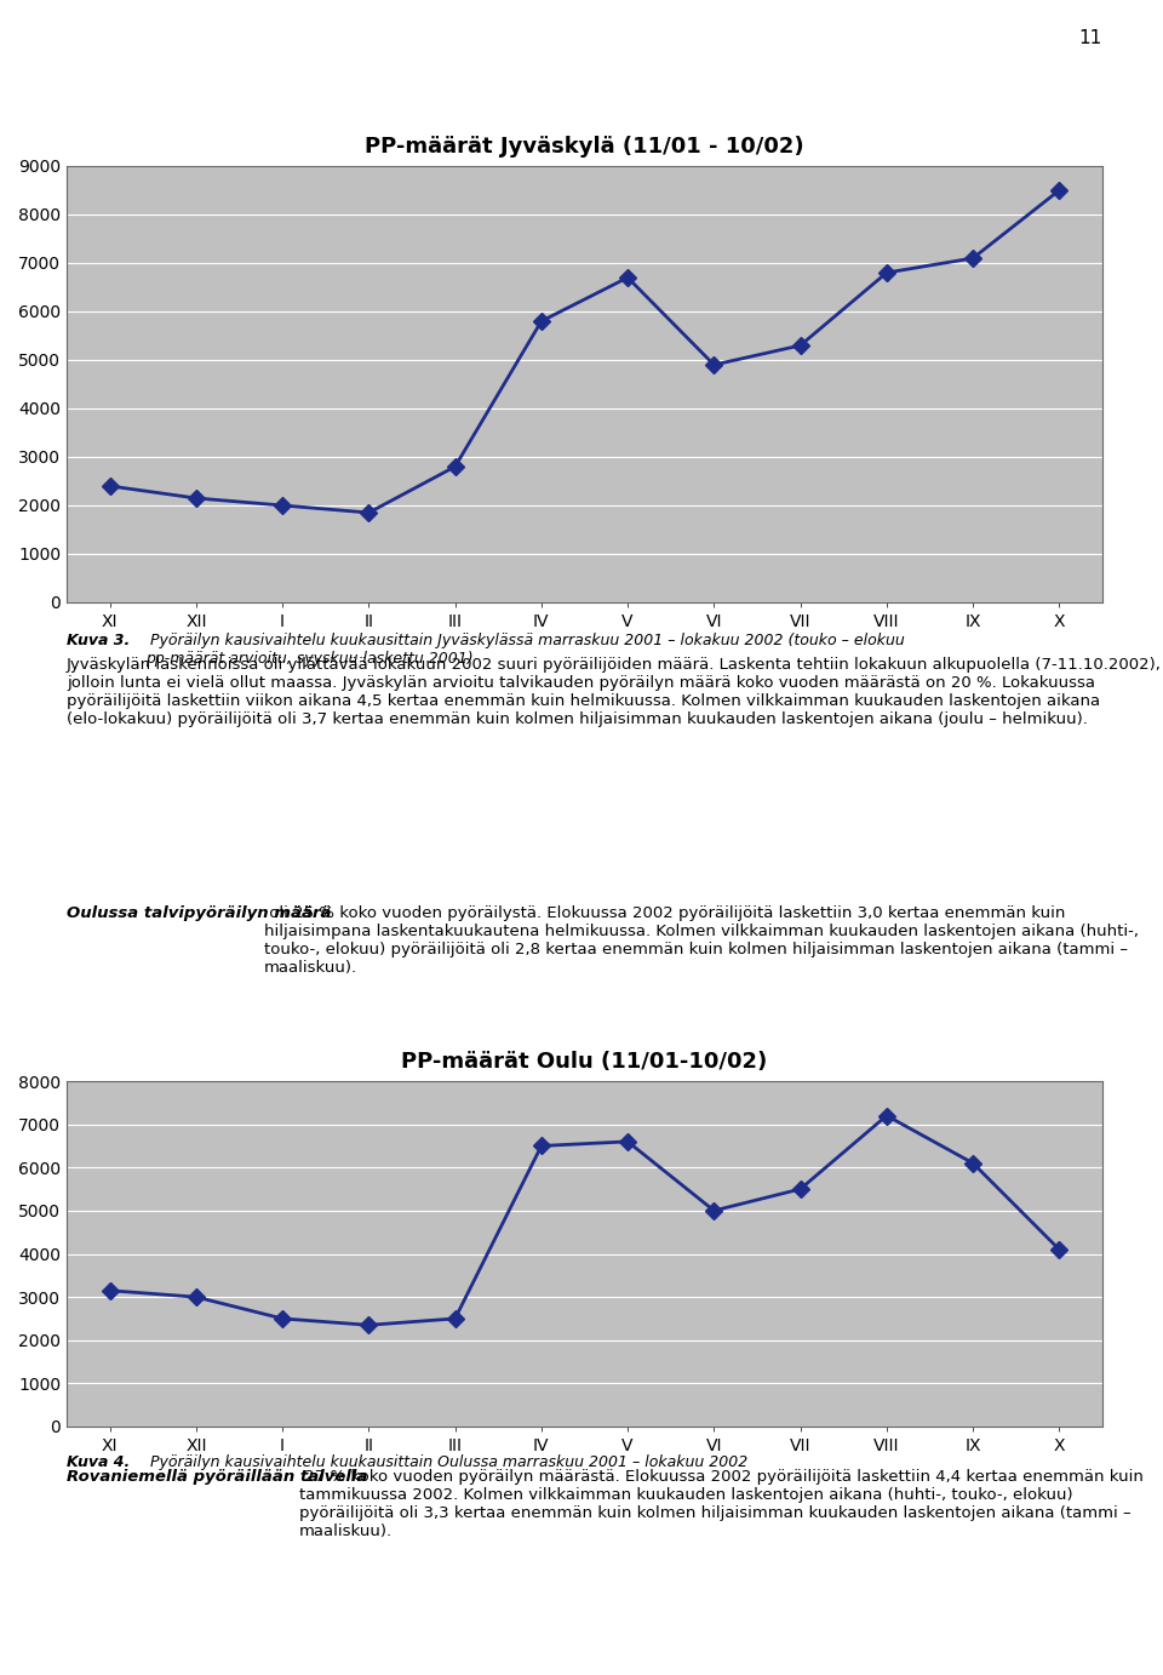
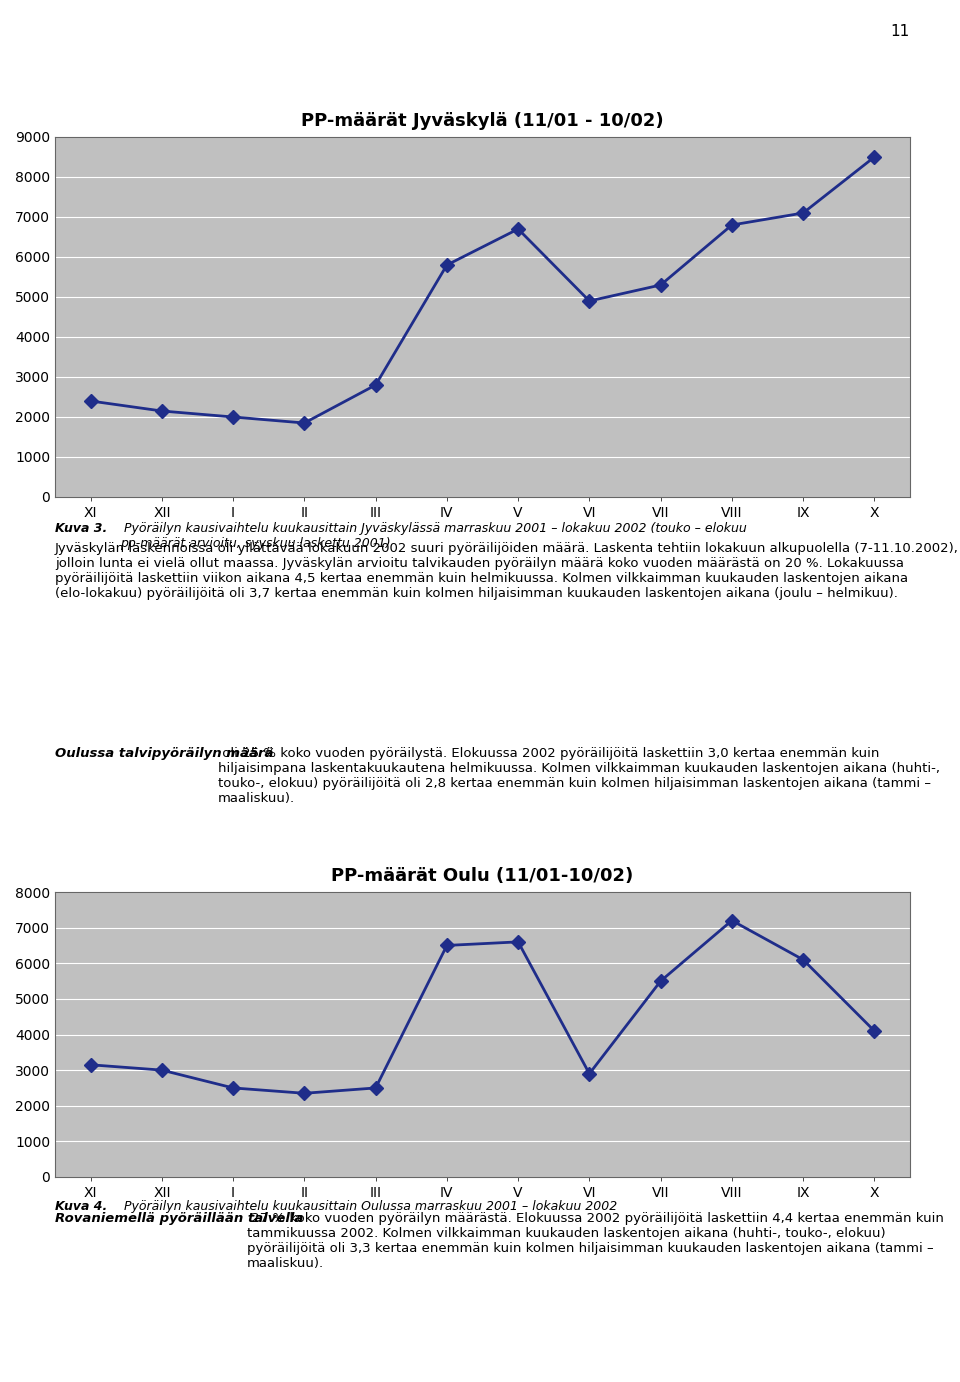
PP-määrät Oulu (11/01-10/02)/VI: 5000 -> 2900
